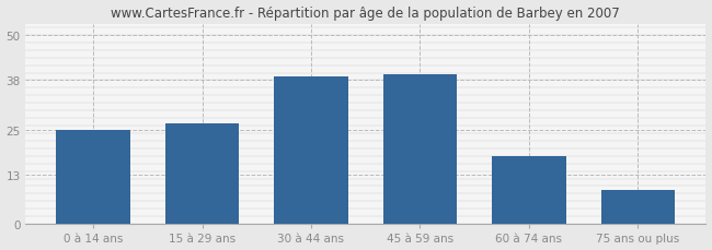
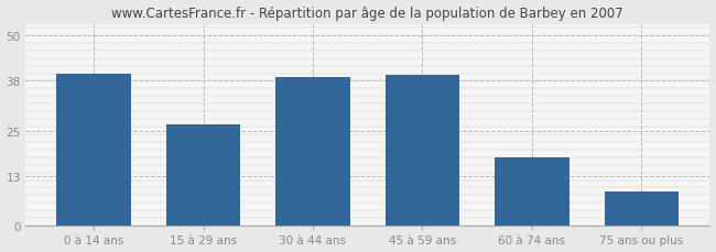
0 à 14 ans: 25.0 -> 40.0
